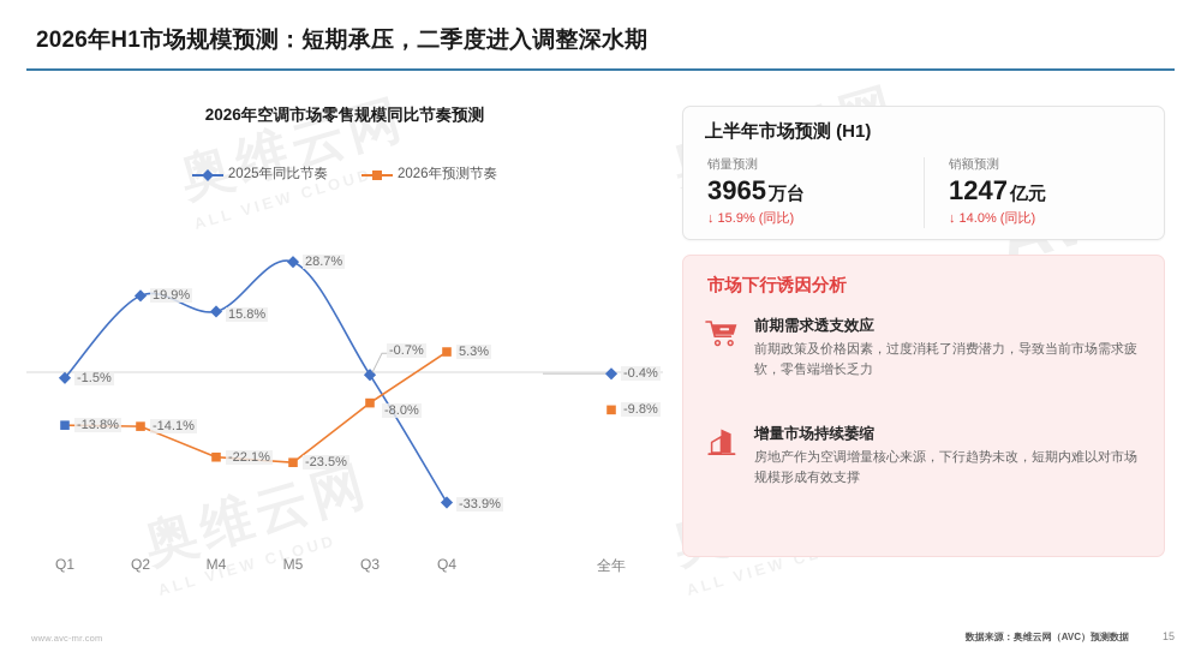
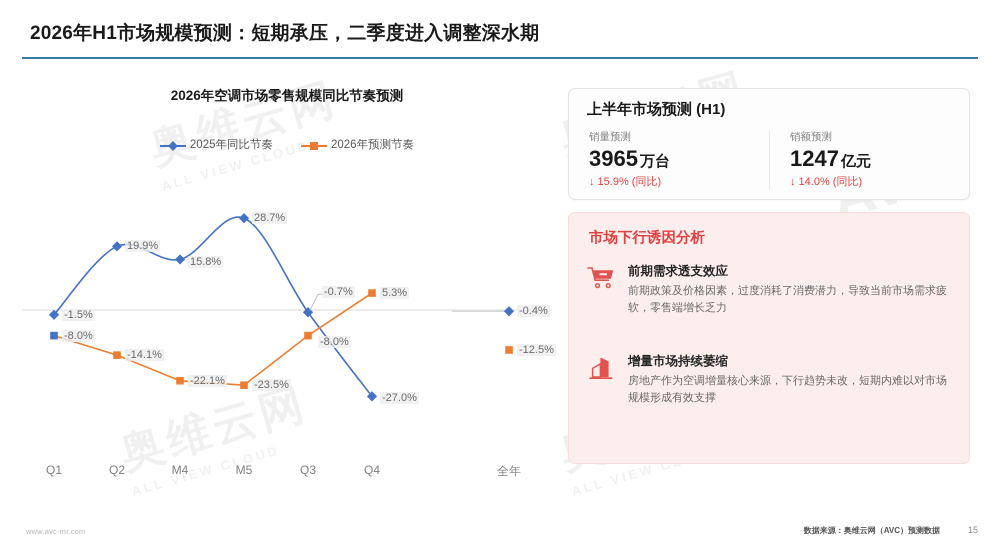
2026年预测节奏/Q1: -13.8% -> -8.0%
2025年同比节奏/Q4: -33.9% -> -27.0%
2026年预测节奏/全年: -9.8% -> -12.5%
